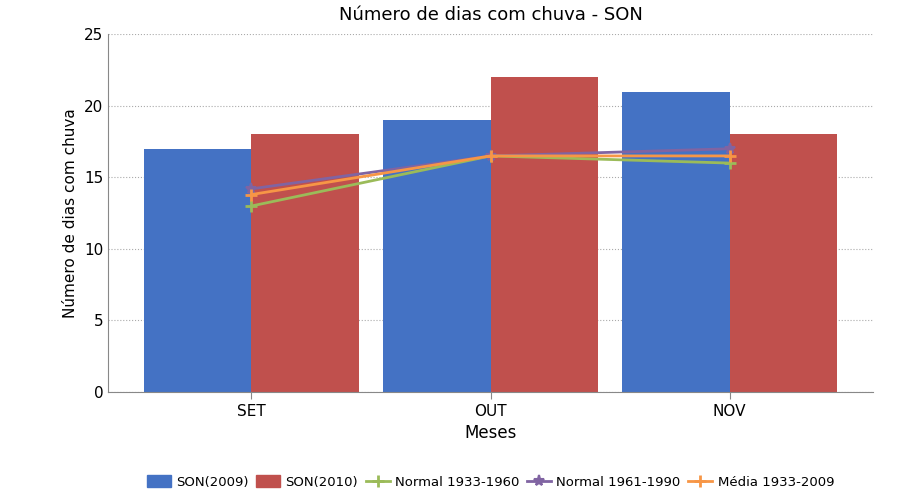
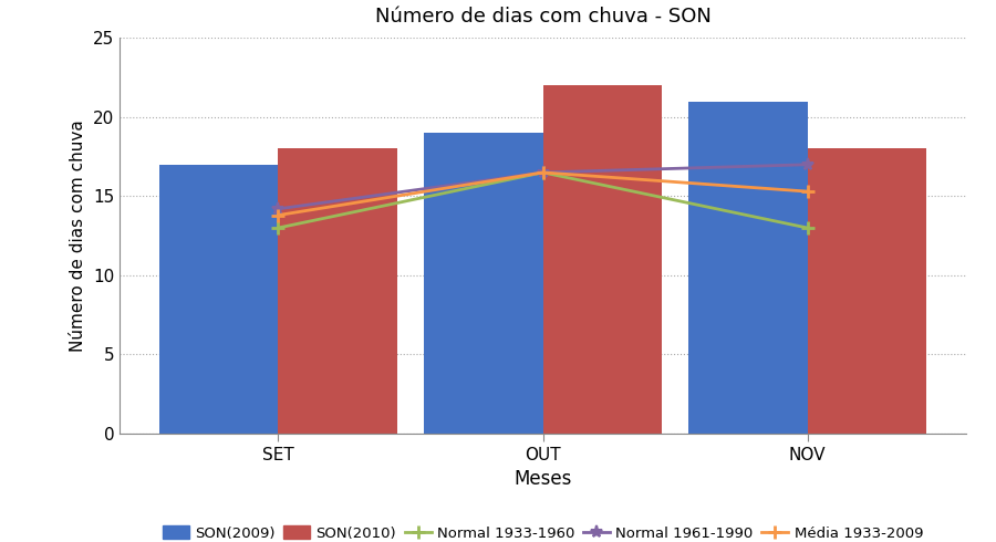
Normal 1933-1960/NOV: 16.0 -> 13.0
Média 1933-2009/NOV: 16.5 -> 15.3
